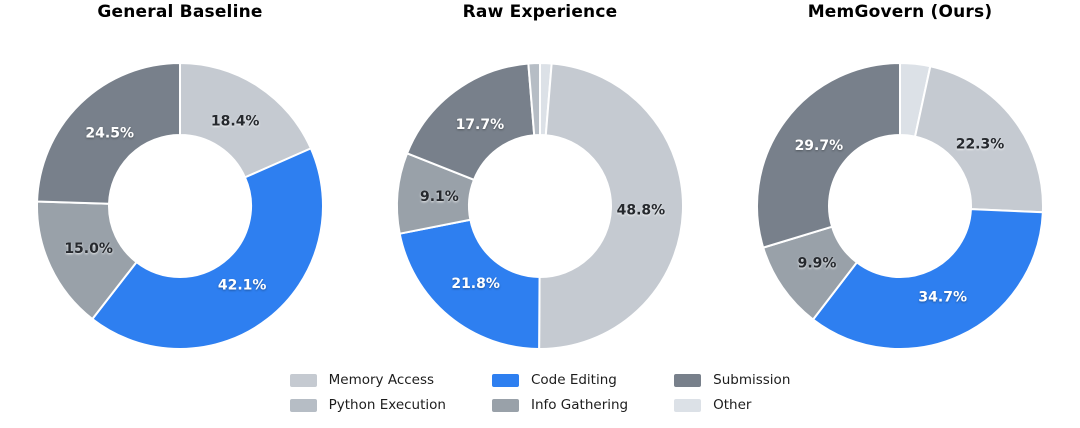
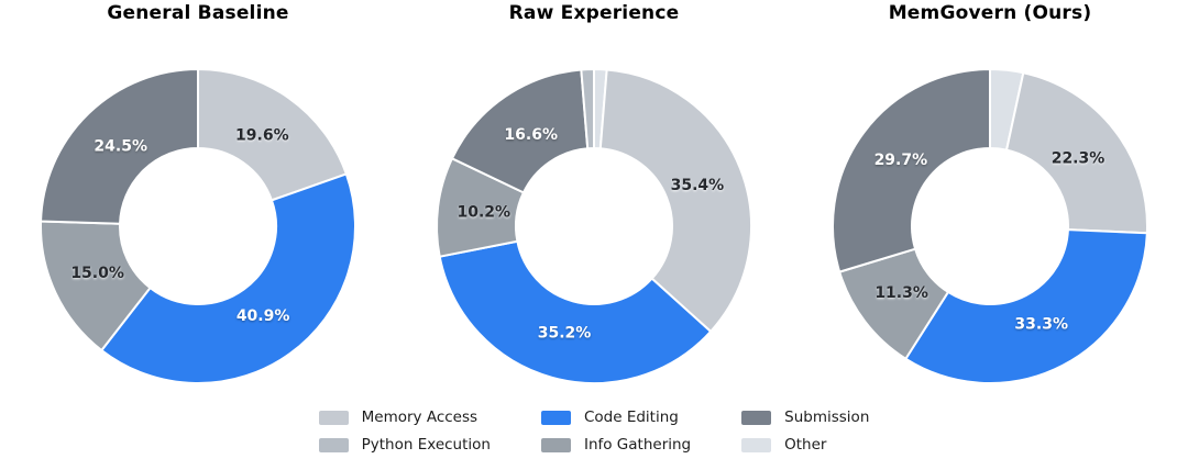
General Baseline/Memory Access: 18.4% -> 19.6%
General Baseline/Code Editing: 42.1% -> 40.9%
Raw Experience/Memory Access: 48.8% -> 35.4%
Raw Experience/Code Editing: 21.8% -> 35.2%
Raw Experience/Info Gathering: 9.1% -> 10.2%
Raw Experience/Submission: 17.7% -> 16.6%
MemGovern (Ours)/Code Editing: 34.7% -> 33.3%
MemGovern (Ours)/Info Gathering: 9.9% -> 11.3%
